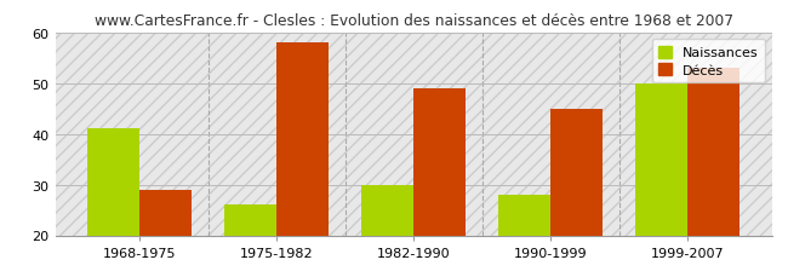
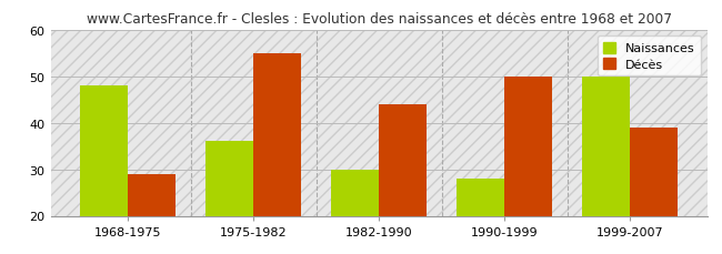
Naissances/1968-1975: 41 -> 48
Naissances/1975-1982: 26 -> 36
Décès/1975-1982: 58 -> 55
Décès/1982-1990: 49 -> 44
Décès/1990-1999: 45 -> 50
Décès/1999-2007: 53 -> 39
